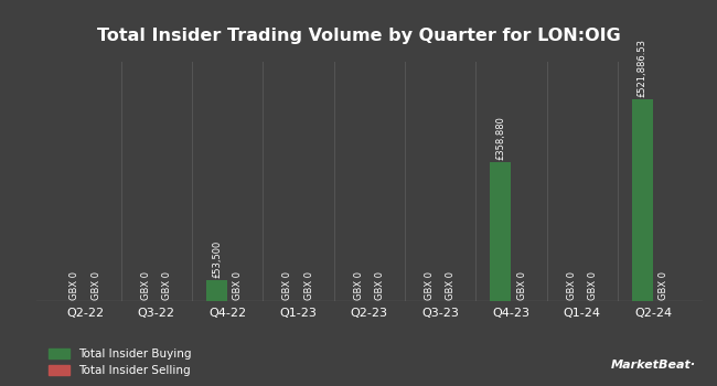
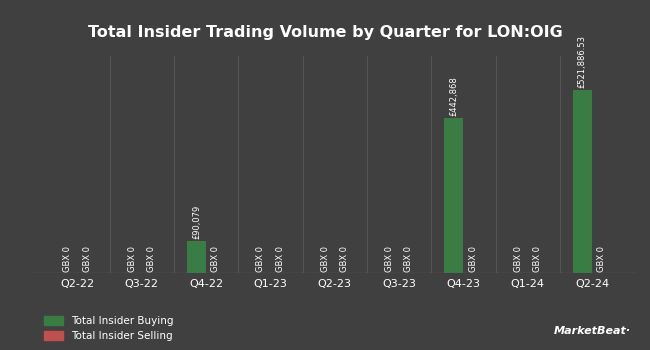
Total Insider Buying/Q4-22: £53,500 -> £90,079
Total Insider Buying/Q4-23: £358,880 -> £442,868
